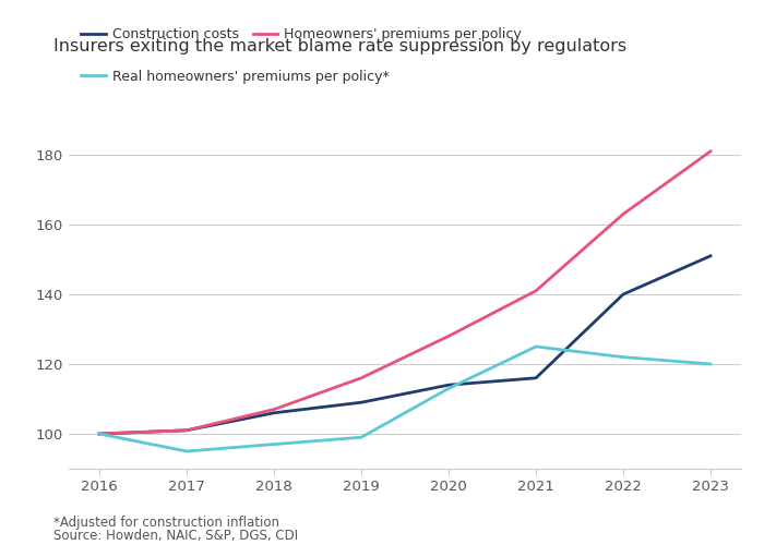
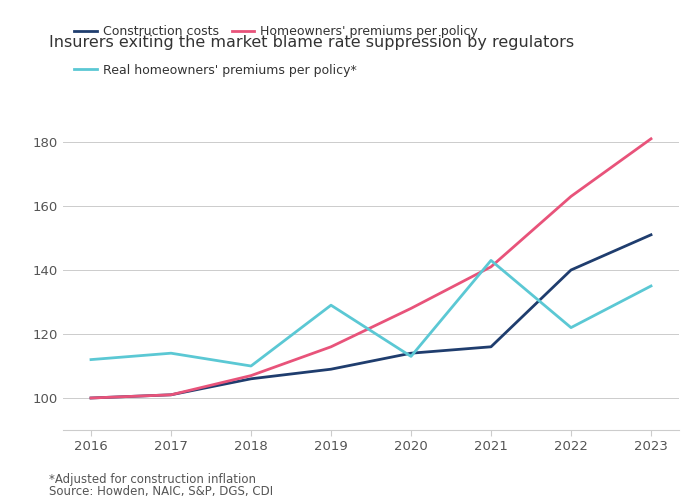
Real homeowners' premiums per policy*/2016: 100 -> 112
Real homeowners' premiums per policy*/2017: 95 -> 114
Real homeowners' premiums per policy*/2018: 97 -> 110
Real homeowners' premiums per policy*/2019: 99 -> 129
Real homeowners' premiums per policy*/2021: 125 -> 143
Real homeowners' premiums per policy*/2023: 120 -> 135
